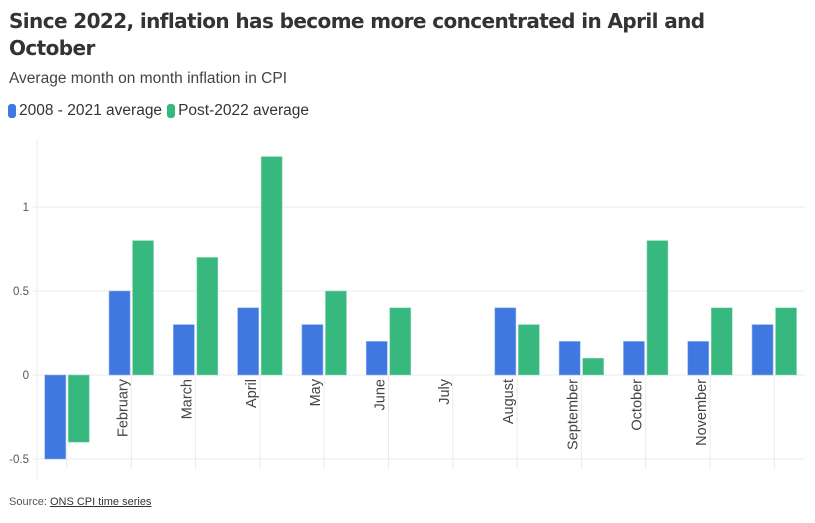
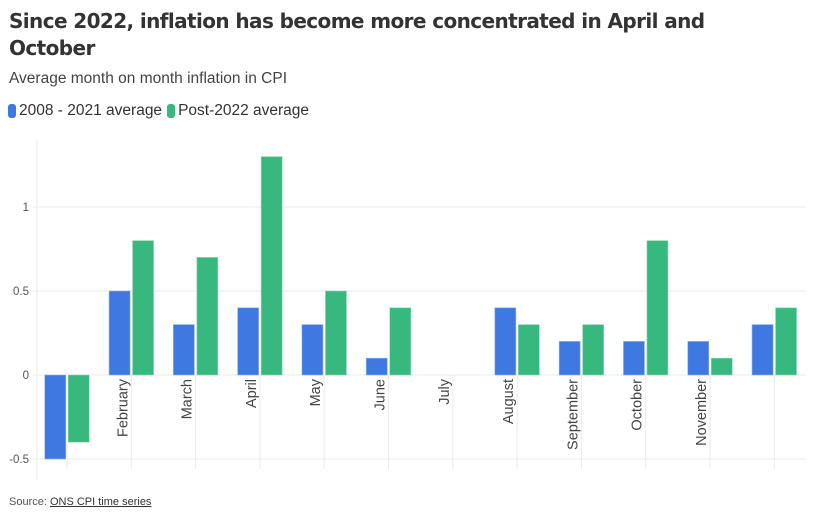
2008 - 2021 average/June: 0.2 -> 0.1
Post-2022 average/September: 0.1 -> 0.3
Post-2022 average/November: 0.4 -> 0.1
